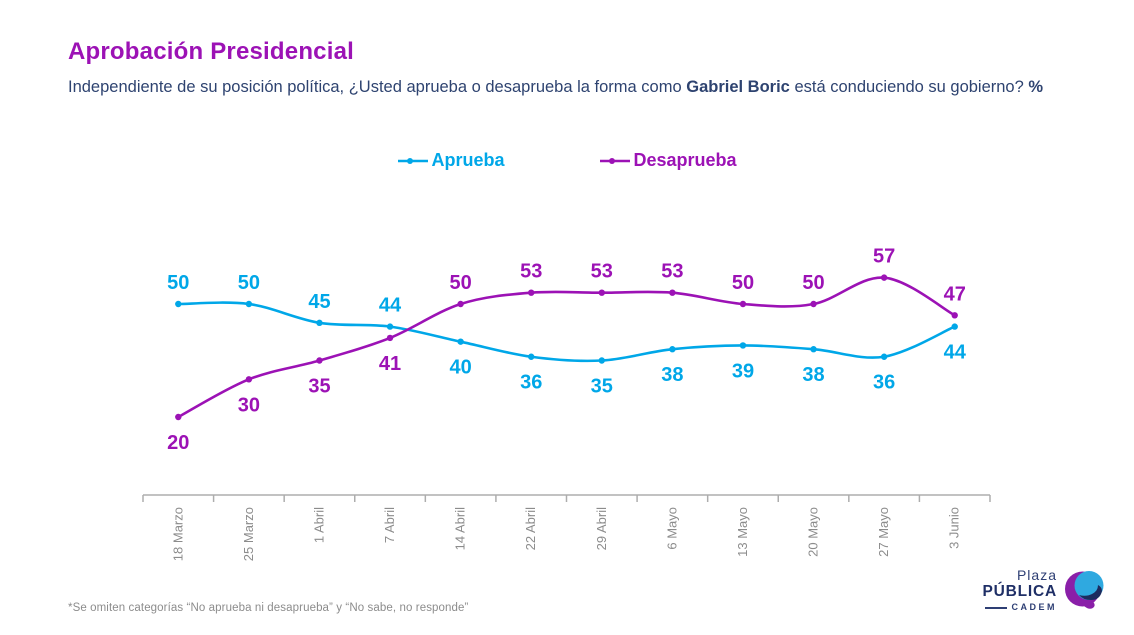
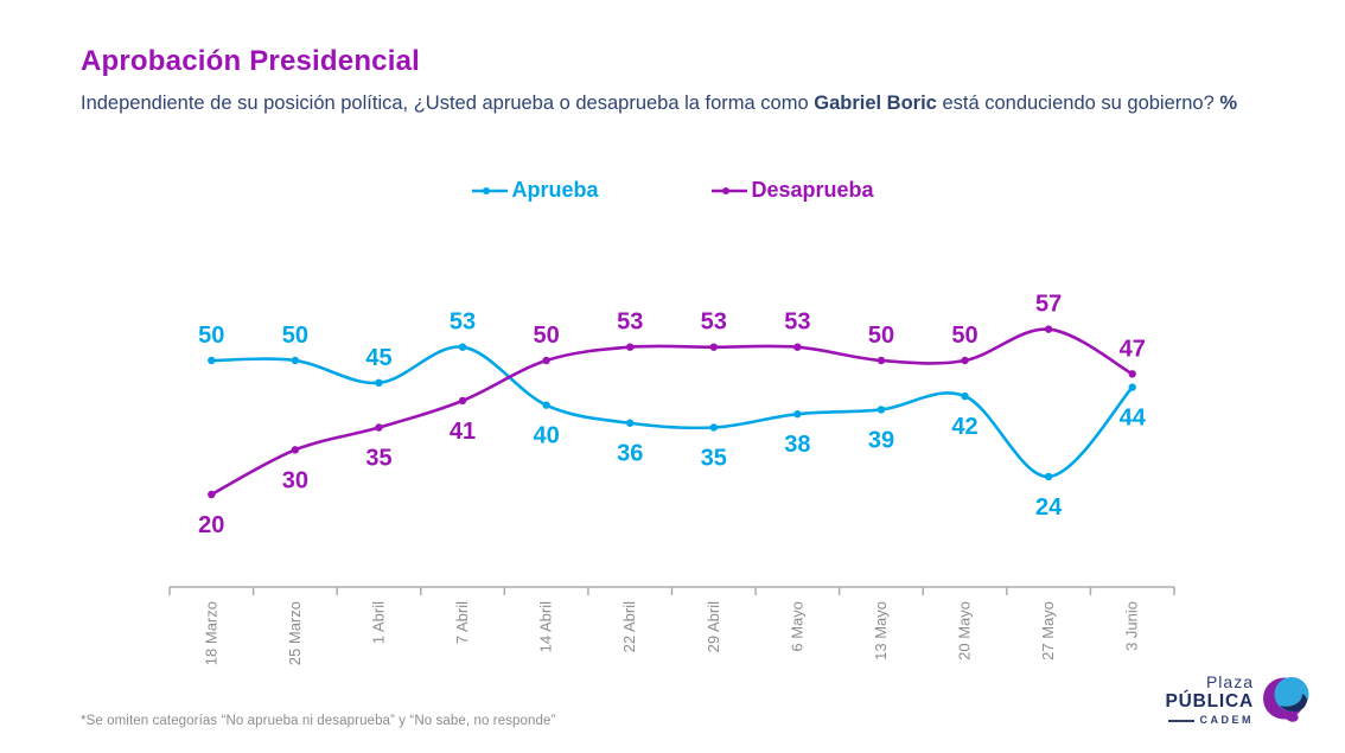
Aprueba/7 Abril: 44 -> 53
Aprueba/20 Mayo: 38 -> 42
Aprueba/27 Mayo: 36 -> 24
